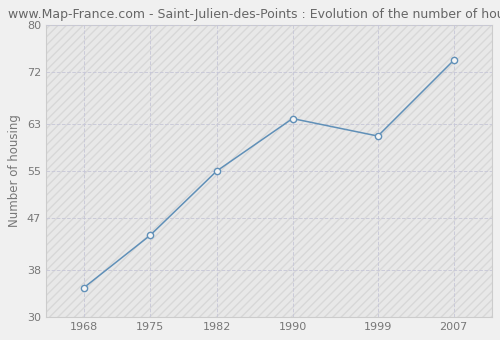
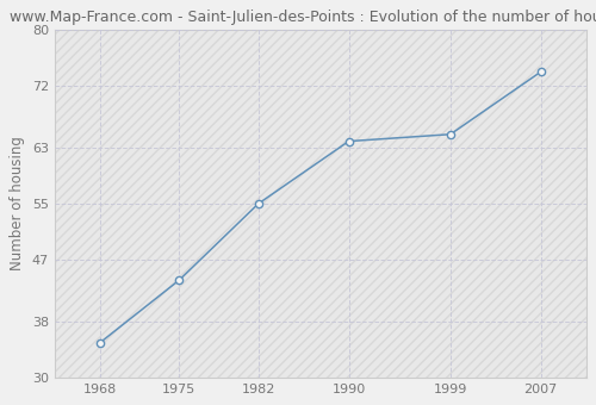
1999: 61 -> 65
